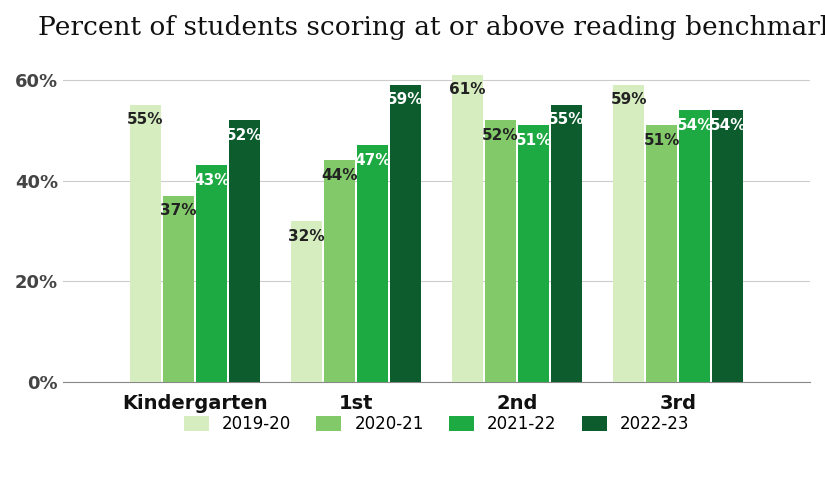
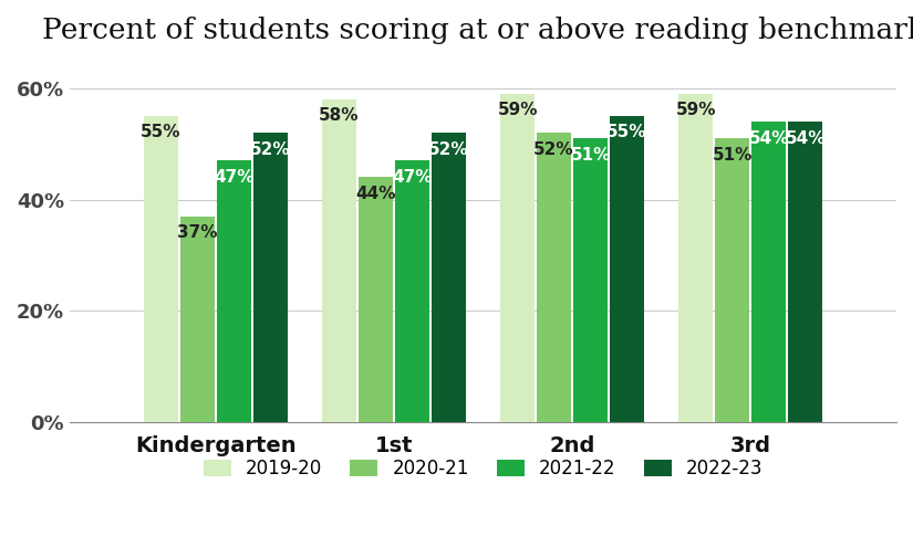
2021-22/Kindergarten: 43% -> 47%
2019-20/1st: 32% -> 58%
2022-23/1st: 59% -> 52%
2019-20/2nd: 61% -> 59%
